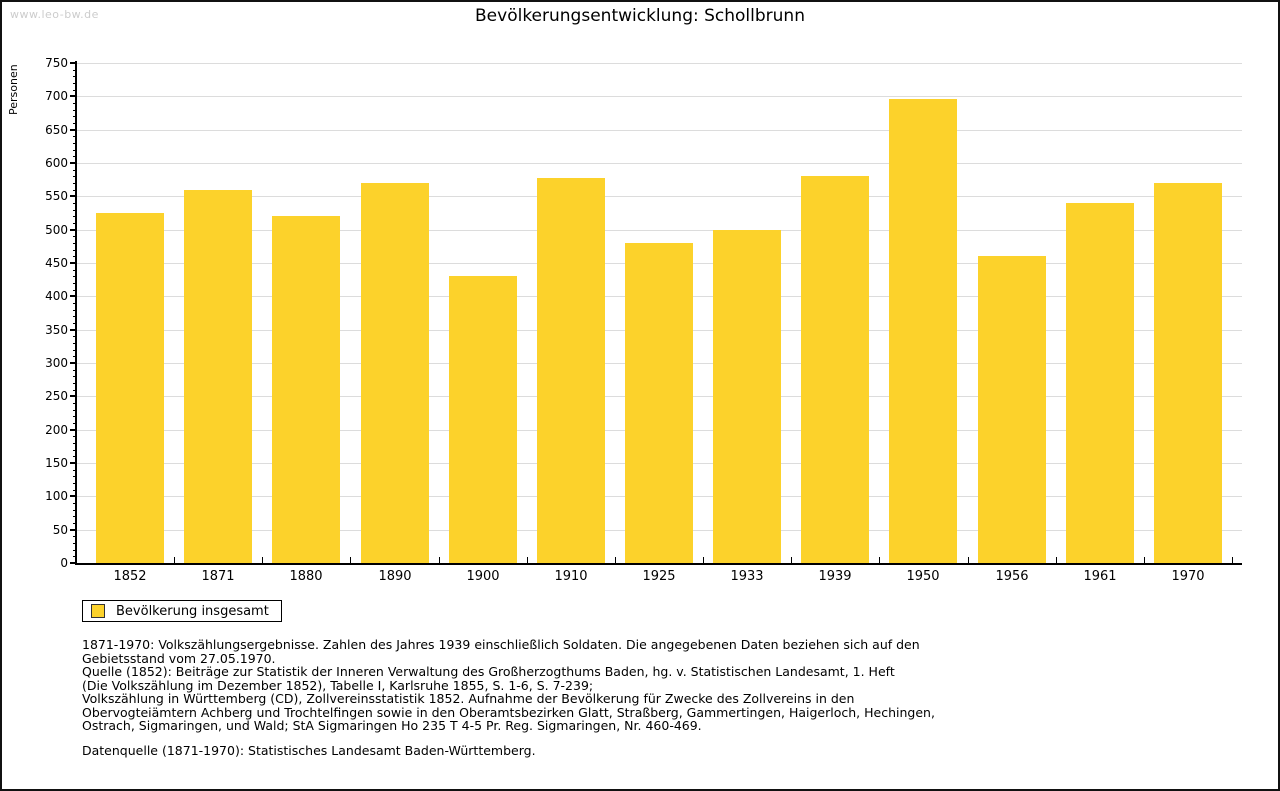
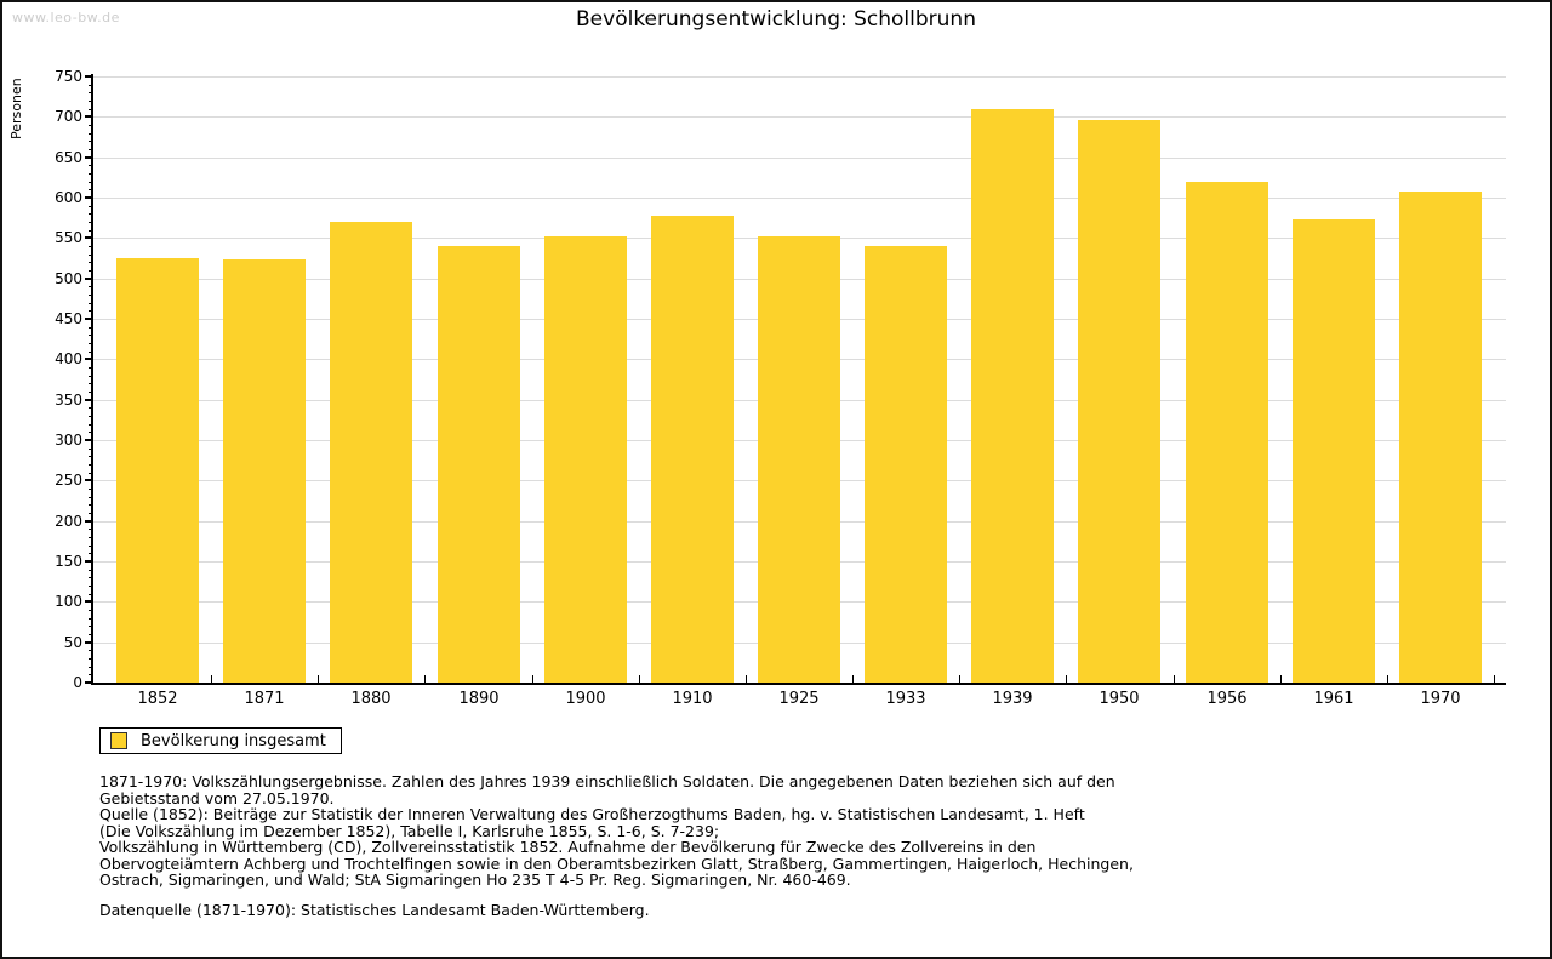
1871: 560 -> 520
1880: 520 -> 570
1890: 570 -> 540
1900: 430 -> 550
1925: 480 -> 550
1933: 500 -> 540
1939: 580 -> 710
1956: 460 -> 620
1961: 540 -> 570
1970: 570 -> 610
